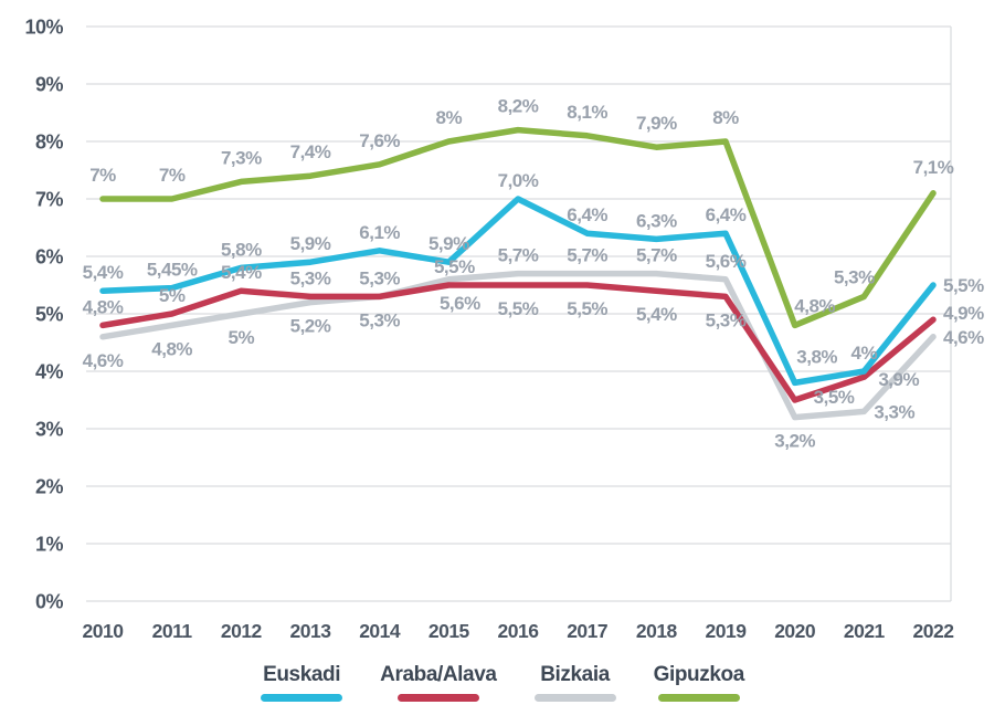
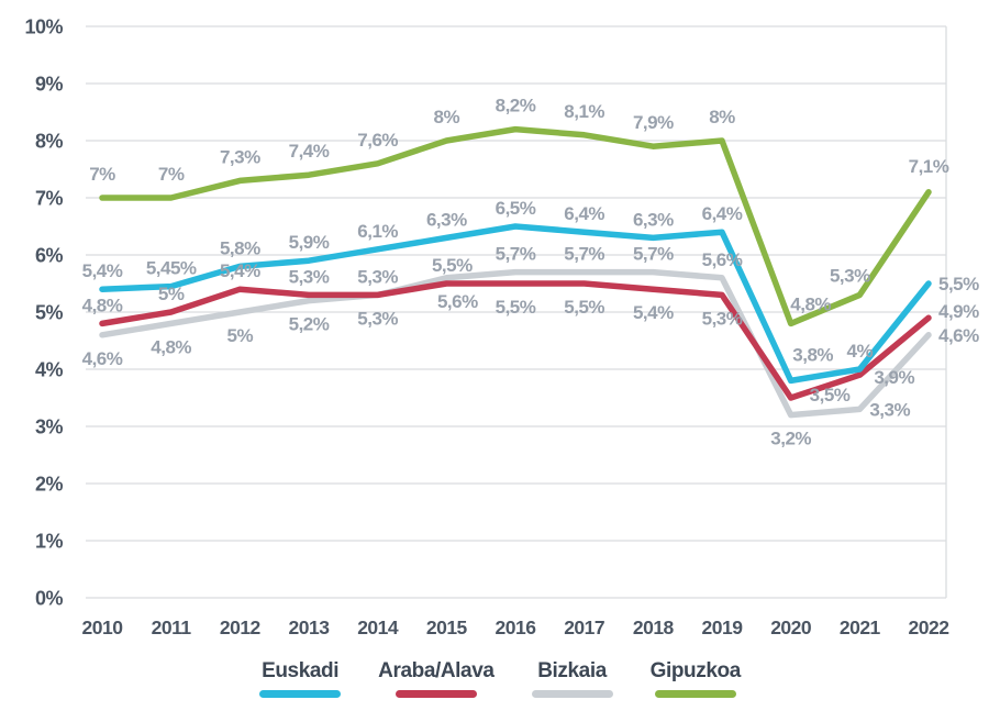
Euskadi/2015: 5,9% -> 6,3%
Euskadi/2016: 7,0% -> 6,5%
